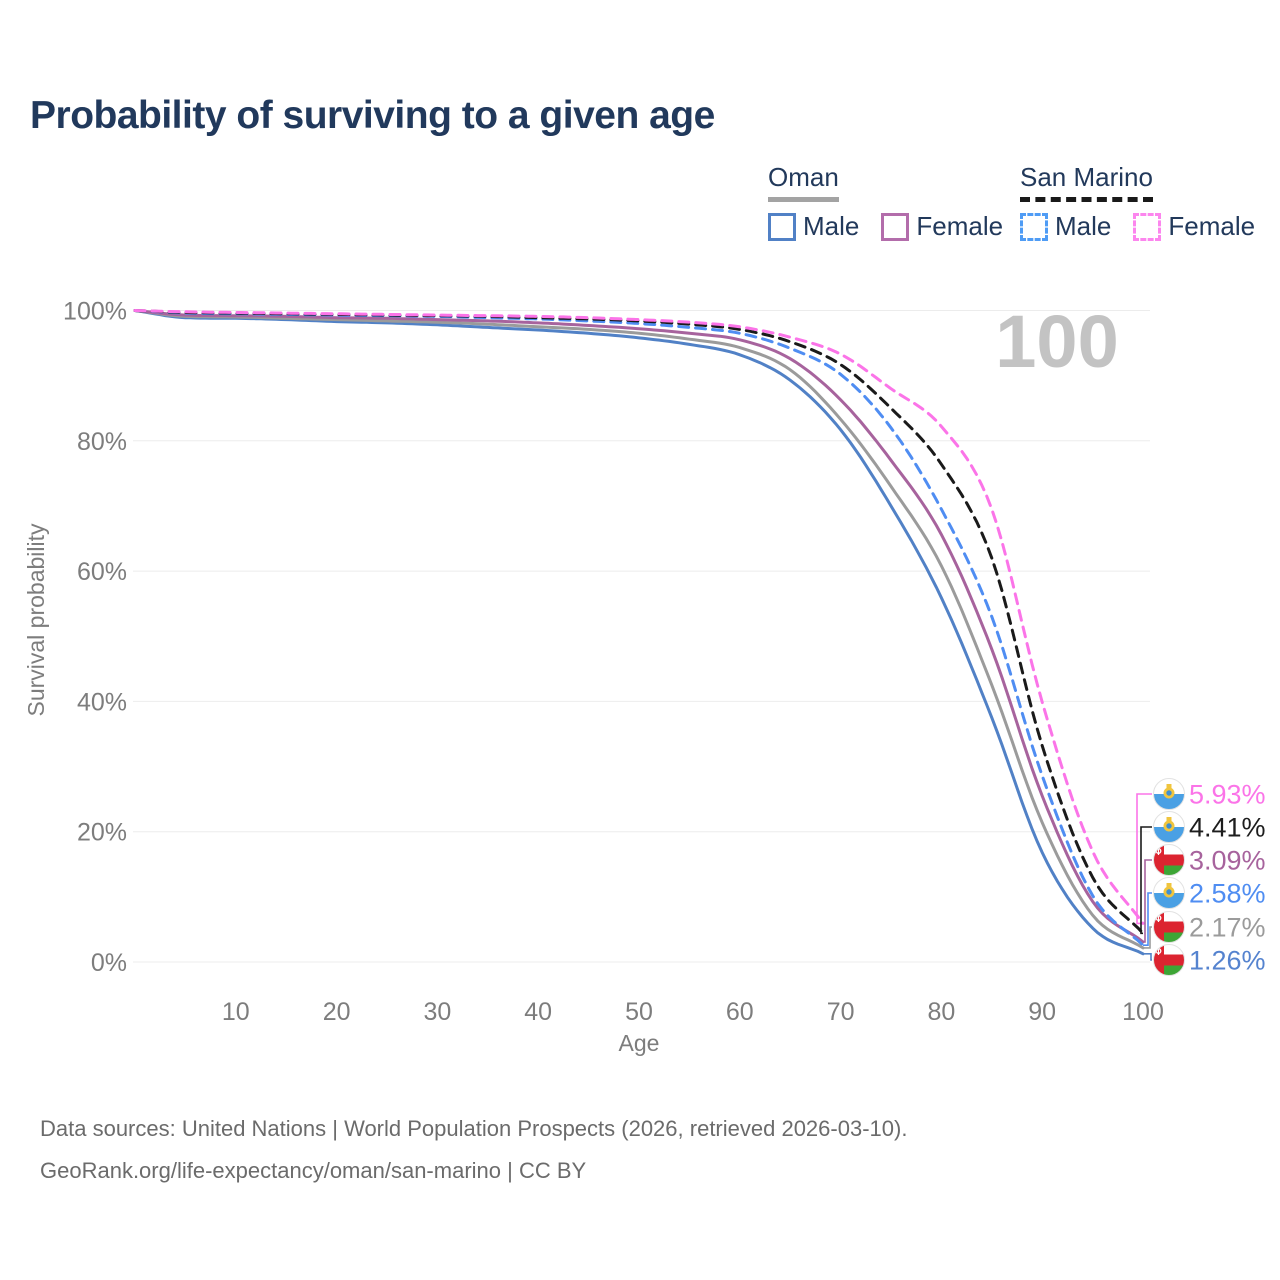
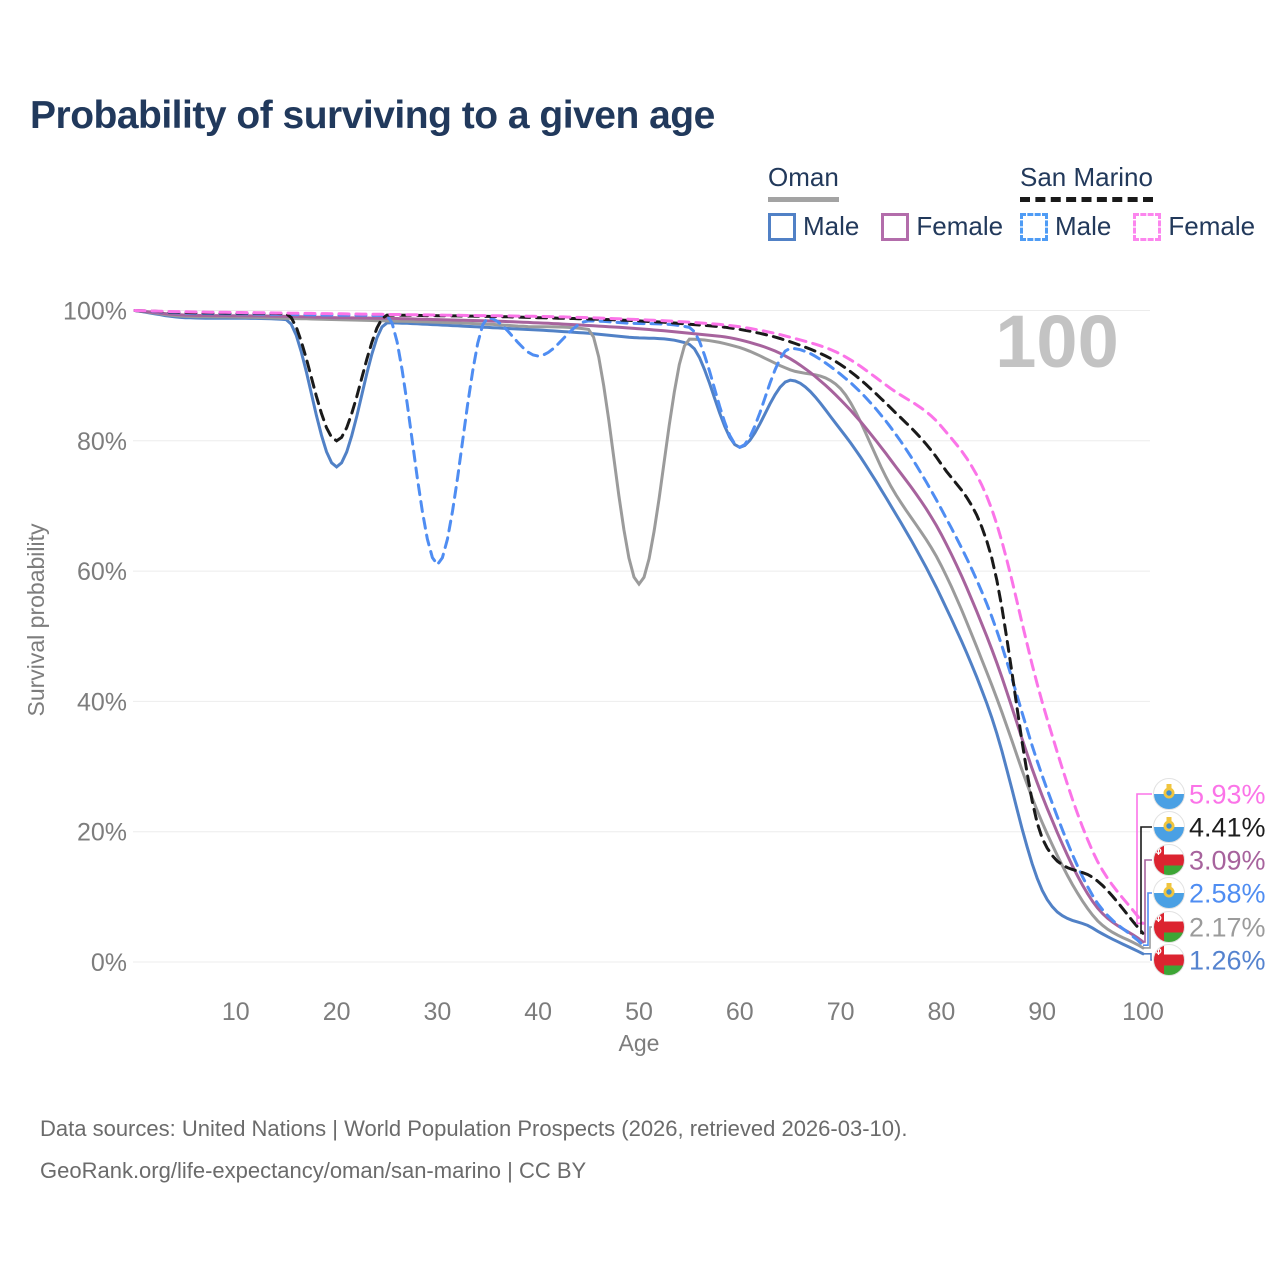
Oman Male/20: 98% -> 76%
San Marino/20: 99% -> 80%
San Marino Male/30: 99% -> 61%
San Marino Male/40: 99% -> 93%
Oman/50: 96% -> 58%
Oman Male/60: 93% -> 79%
San Marino Male/60: 96% -> 79%
Oman/70: 83% -> 88%
Oman Male/90: 17% -> 11%
San Marino/90: 33% -> 19%
